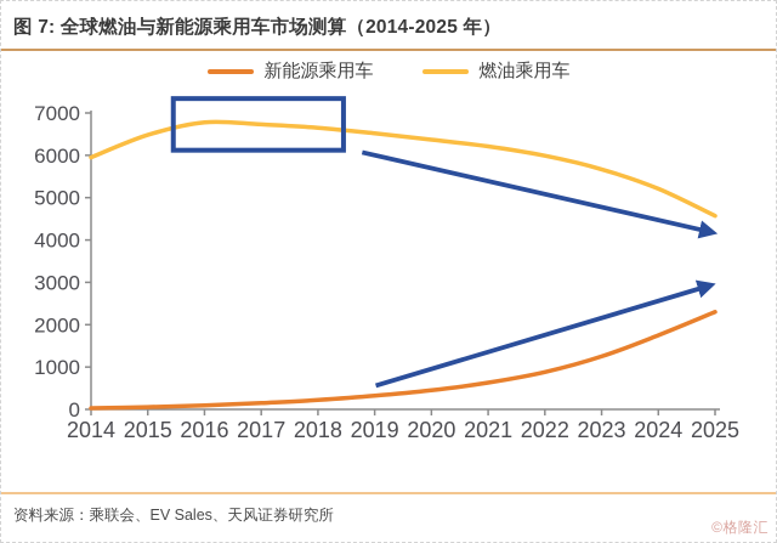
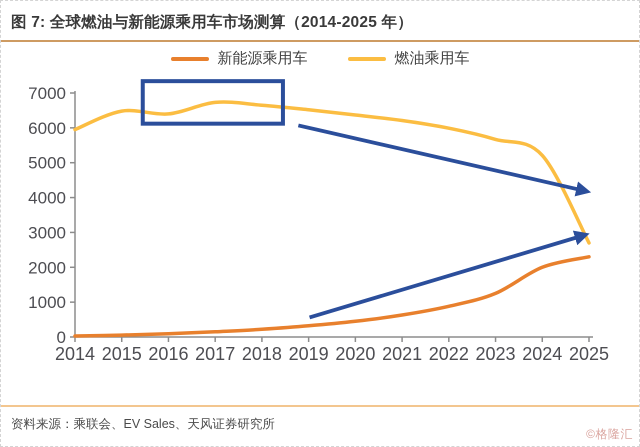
燃油乘用车/2016: 6800 -> 6400
新能源乘用车/2024: 1800 -> 2000
燃油乘用车/2025: 4600 -> 2700
